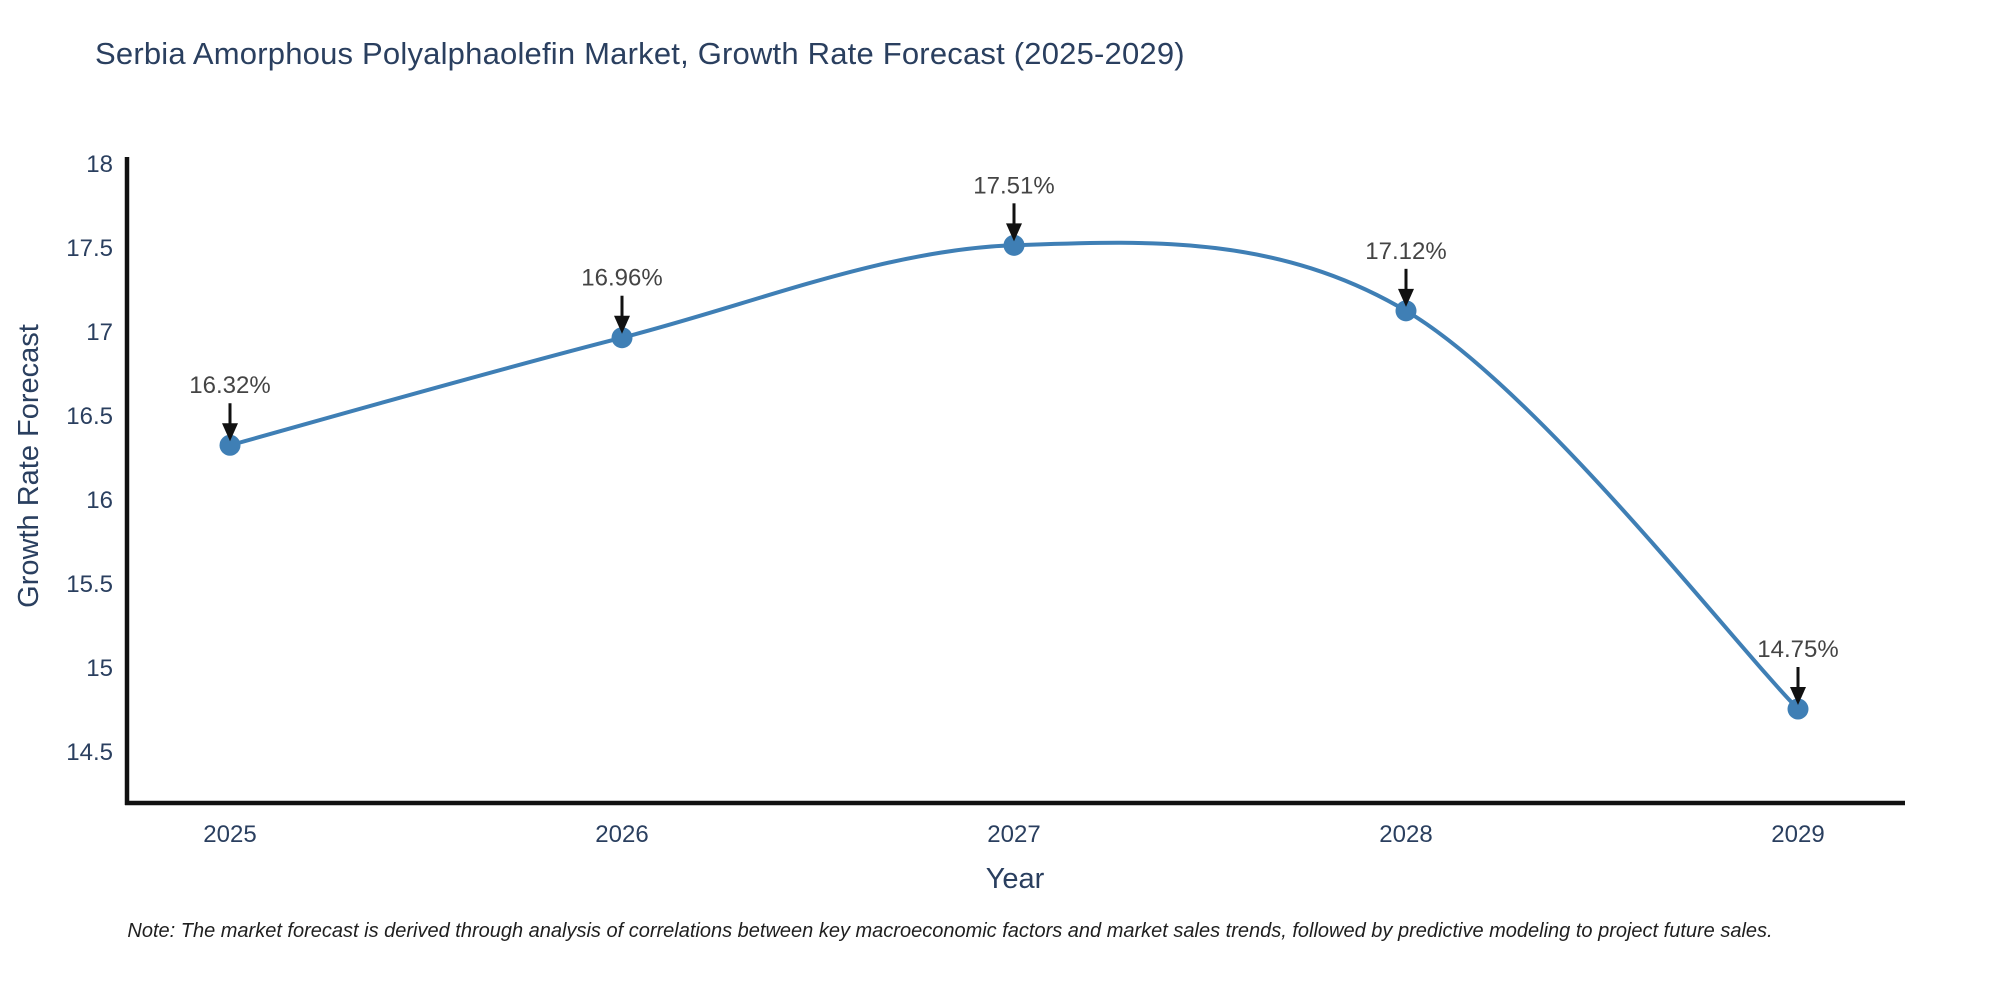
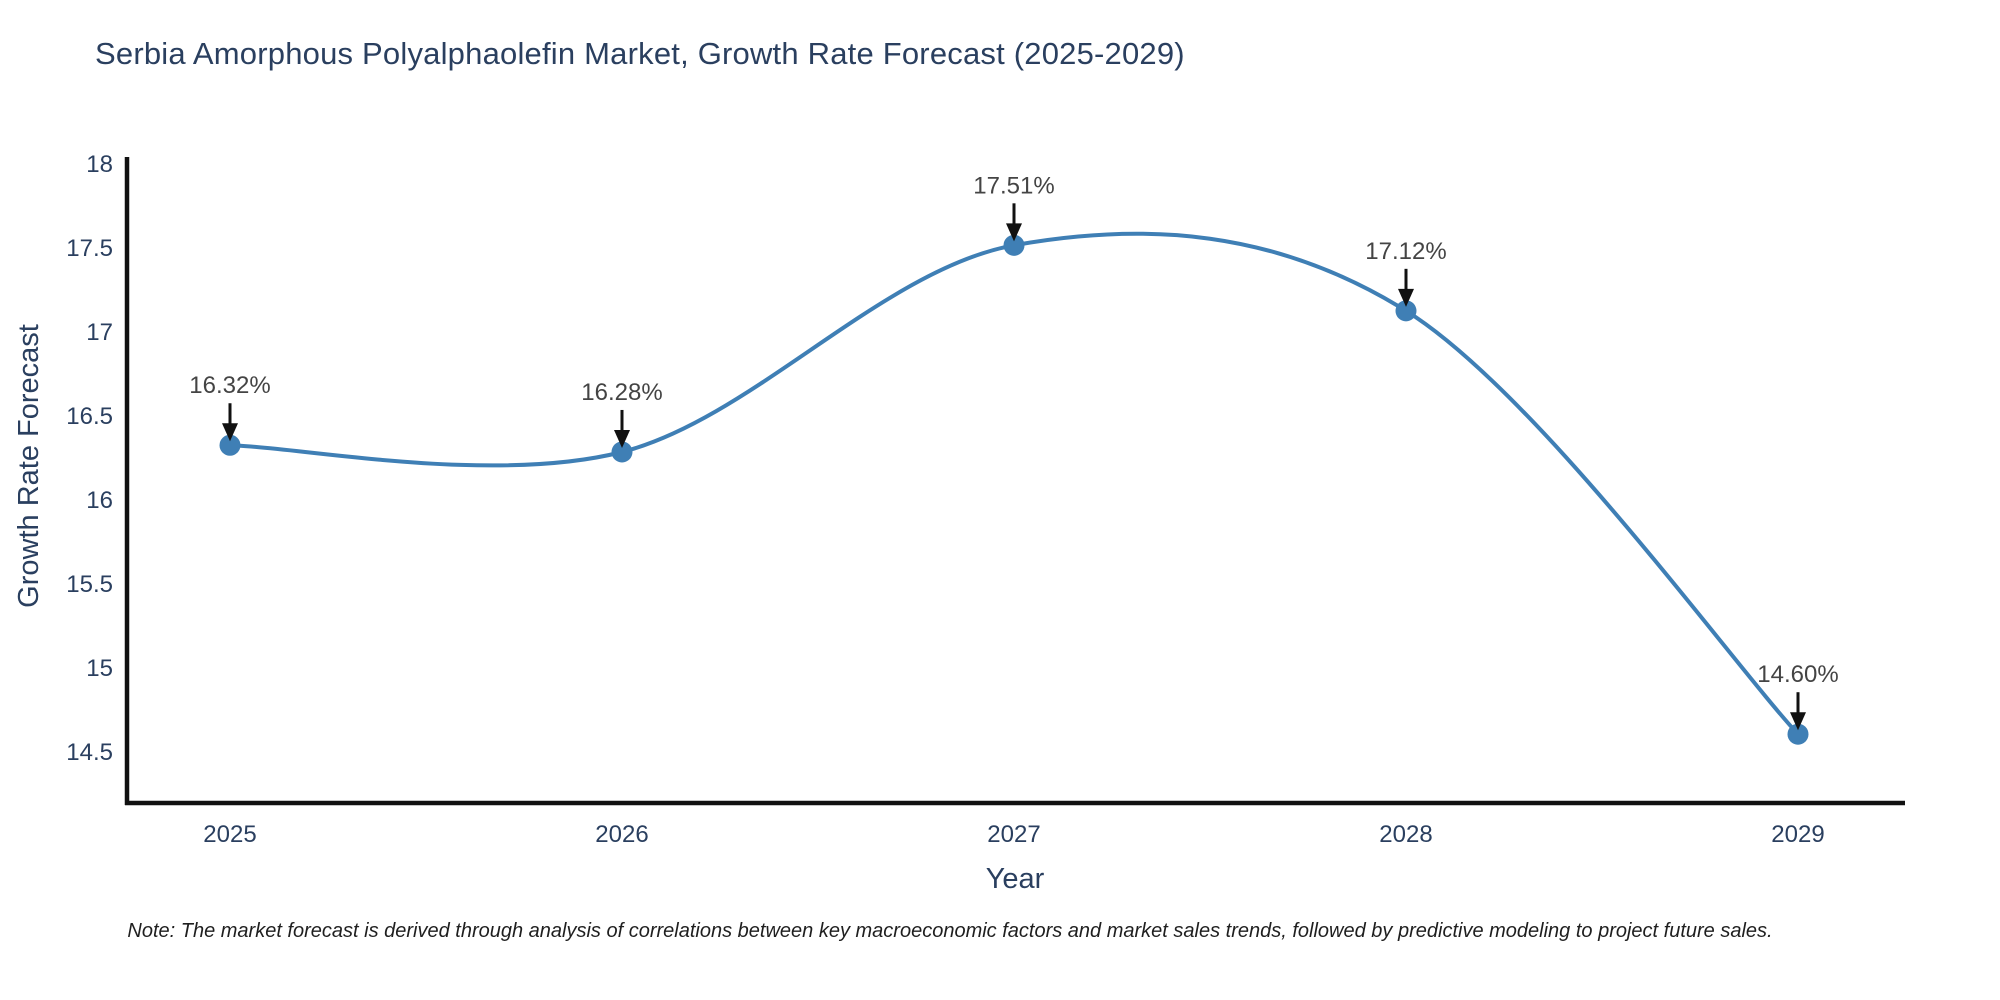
2026: 16.96% -> 16.28%
2029: 14.75% -> 14.60%
